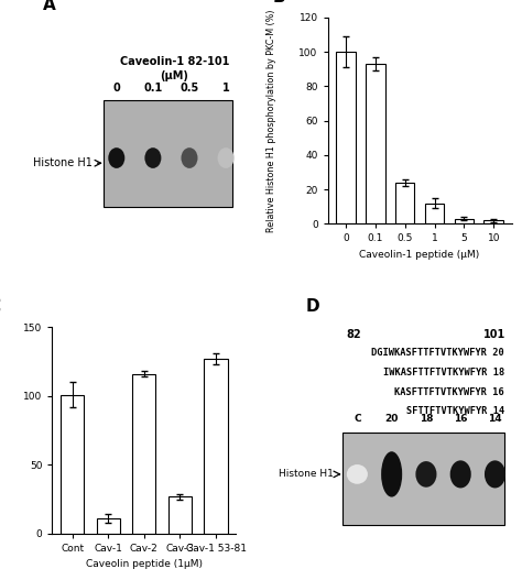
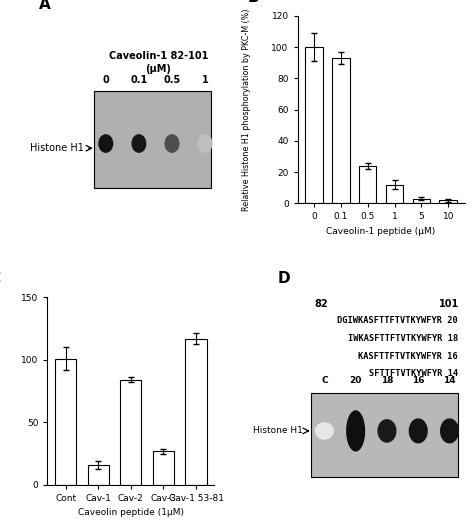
Cav-1: 11 -> 16
Cav-2: 116 -> 84
Cav-1 53-81: 127 -> 117
